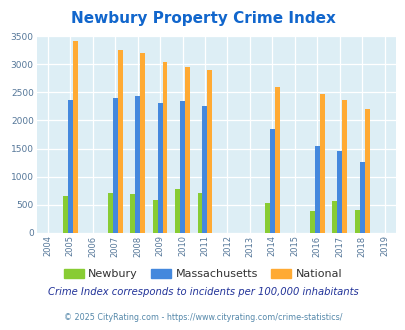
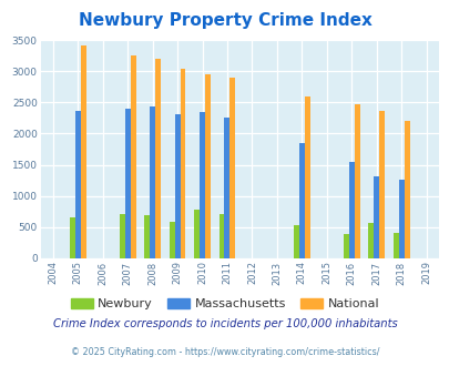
Massachusetts/2017: 1450 -> 1320
